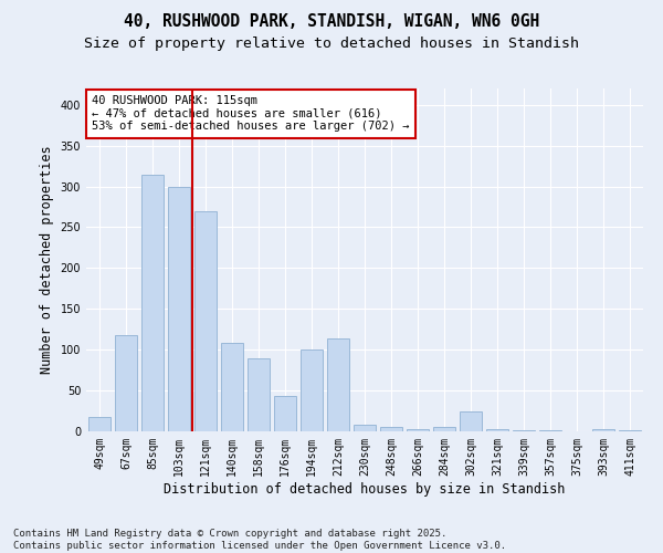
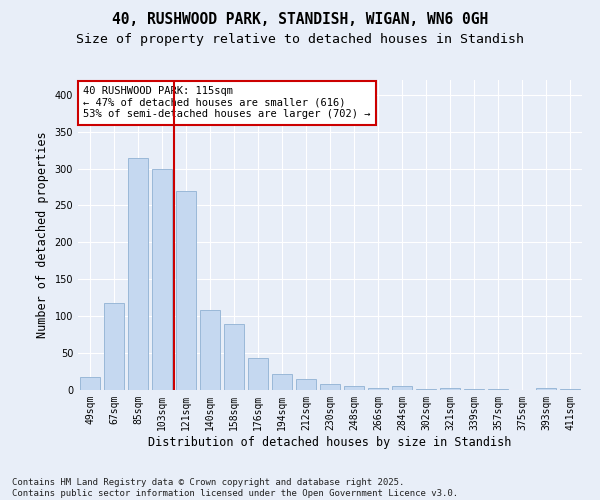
194sqm: 100 -> 22
212sqm: 114 -> 15
302sqm: 24 -> 1
